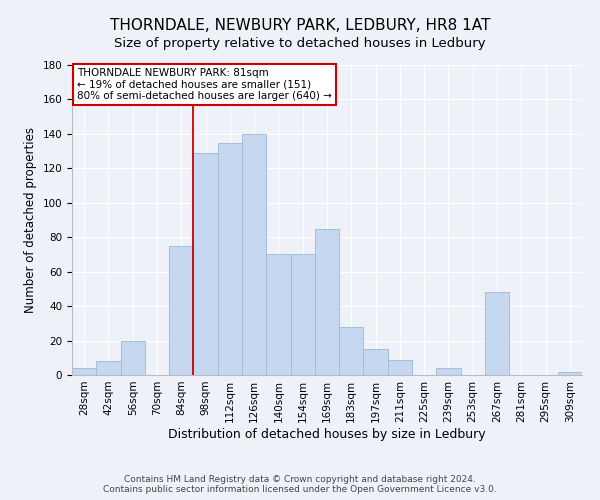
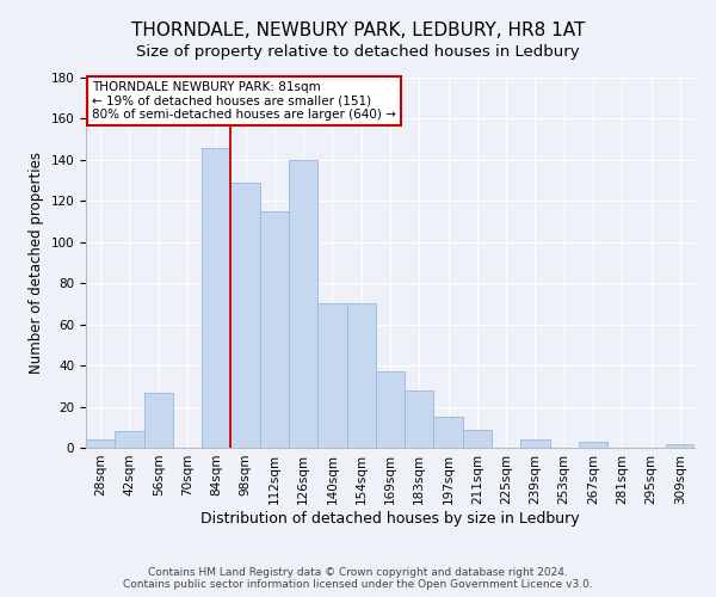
56sqm: 20 -> 27
84sqm: 75 -> 146
112sqm: 135 -> 115
169sqm: 85 -> 37
267sqm: 48 -> 3
